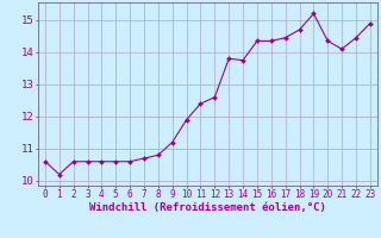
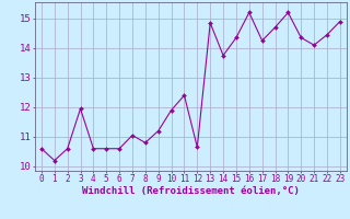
3: 10.60 -> 11.95
7: 10.70 -> 11.05
12: 12.60 -> 10.65
13: 13.80 -> 14.85
16: 14.35 -> 15.20
17: 14.45 -> 14.25
